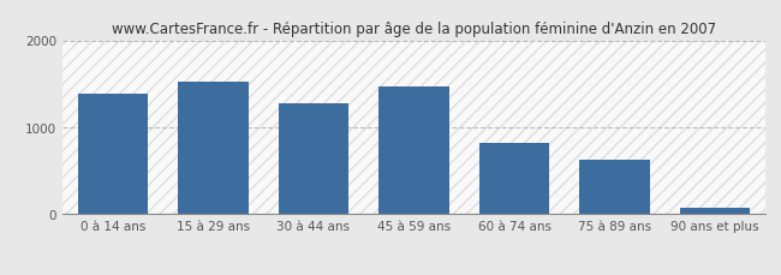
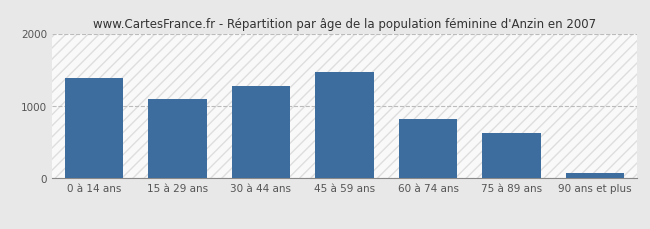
15 à 29 ans: 1530 -> 1100
